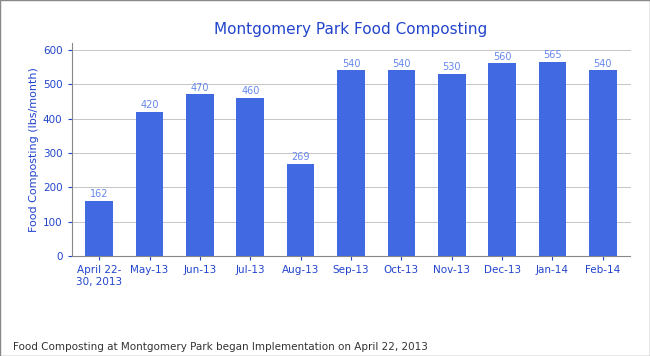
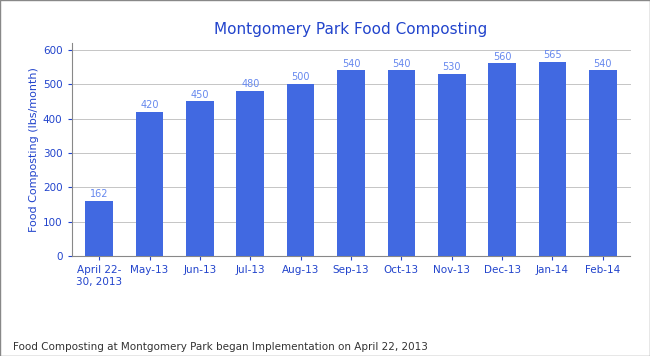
Jun-13: 470 -> 450
Jul-13: 460 -> 480
Aug-13: 269 -> 500
